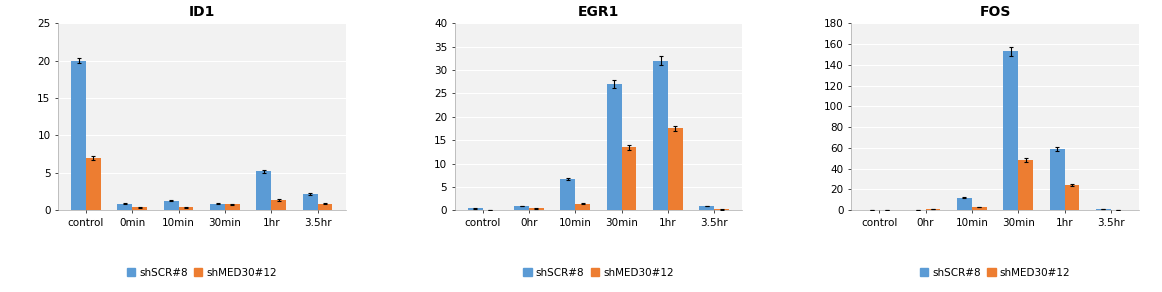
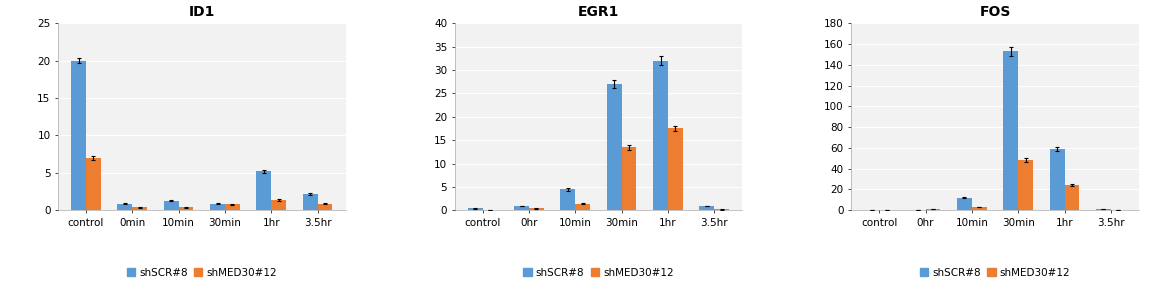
EGR1/shSCR#8/10min: 6.7 -> 4.5
